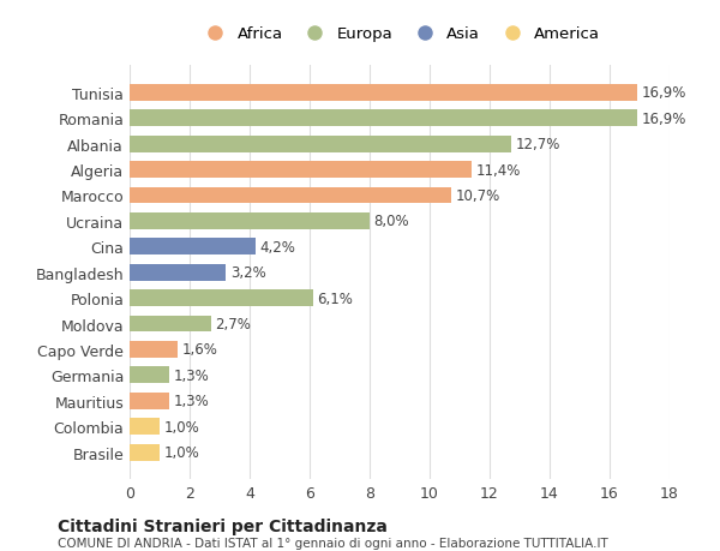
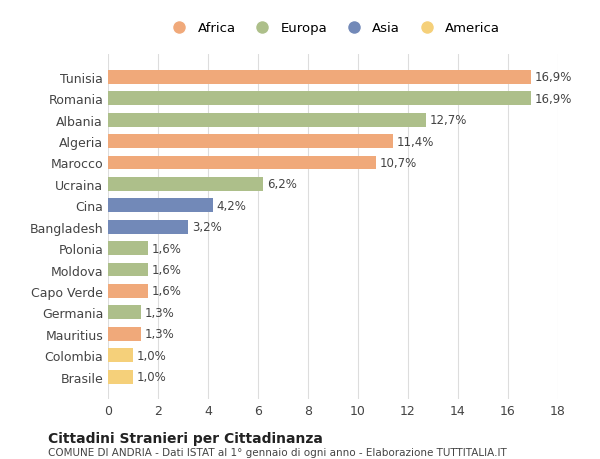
Ucraina: 8,0% -> 6,2%
Polonia: 6,1% -> 1,6%
Moldova: 2,7% -> 1,6%
